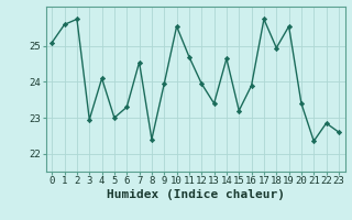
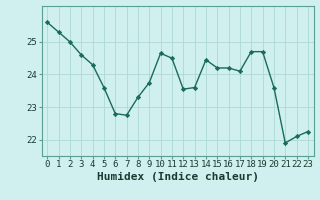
0: 25.10 -> 25.60
1: 25.60 -> 25.30
2: 25.75 -> 25.00
3: 22.95 -> 24.60
4: 24.10 -> 24.30
5: 23.00 -> 23.60
6: 23.30 -> 22.80
7: 24.55 -> 22.75
8: 22.40 -> 23.30
9: 23.95 -> 23.75
10: 25.55 -> 24.65
11: 24.70 -> 24.50
12: 23.95 -> 23.55
13: 23.40 -> 23.60
14: 24.65 -> 24.45
15: 23.20 -> 24.20
16: 23.90 -> 24.20
17: 25.75 -> 24.10
18: 24.95 -> 24.70
19: 25.55 -> 24.70
20: 23.40 -> 23.60
21: 22.35 -> 21.90
22: 22.85 -> 22.10
23: 22.60 -> 22.25
